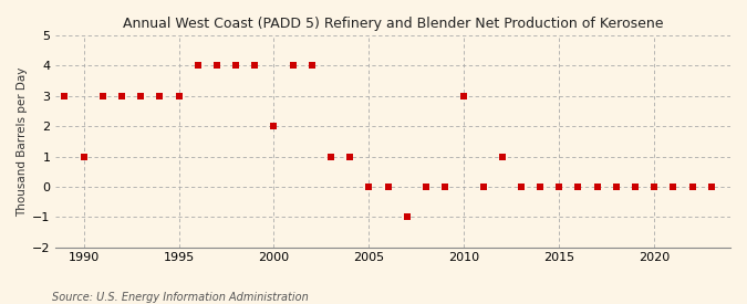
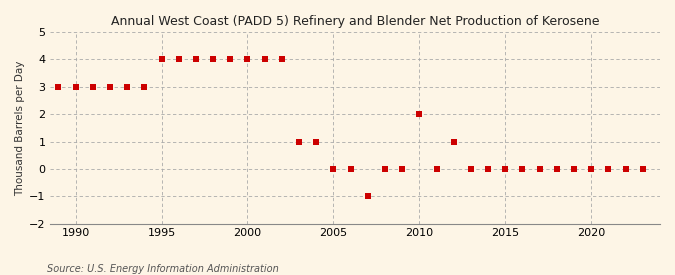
1990: 1 -> 3
1995: 3 -> 4
2000: 2 -> 4
2010: 3 -> 2
